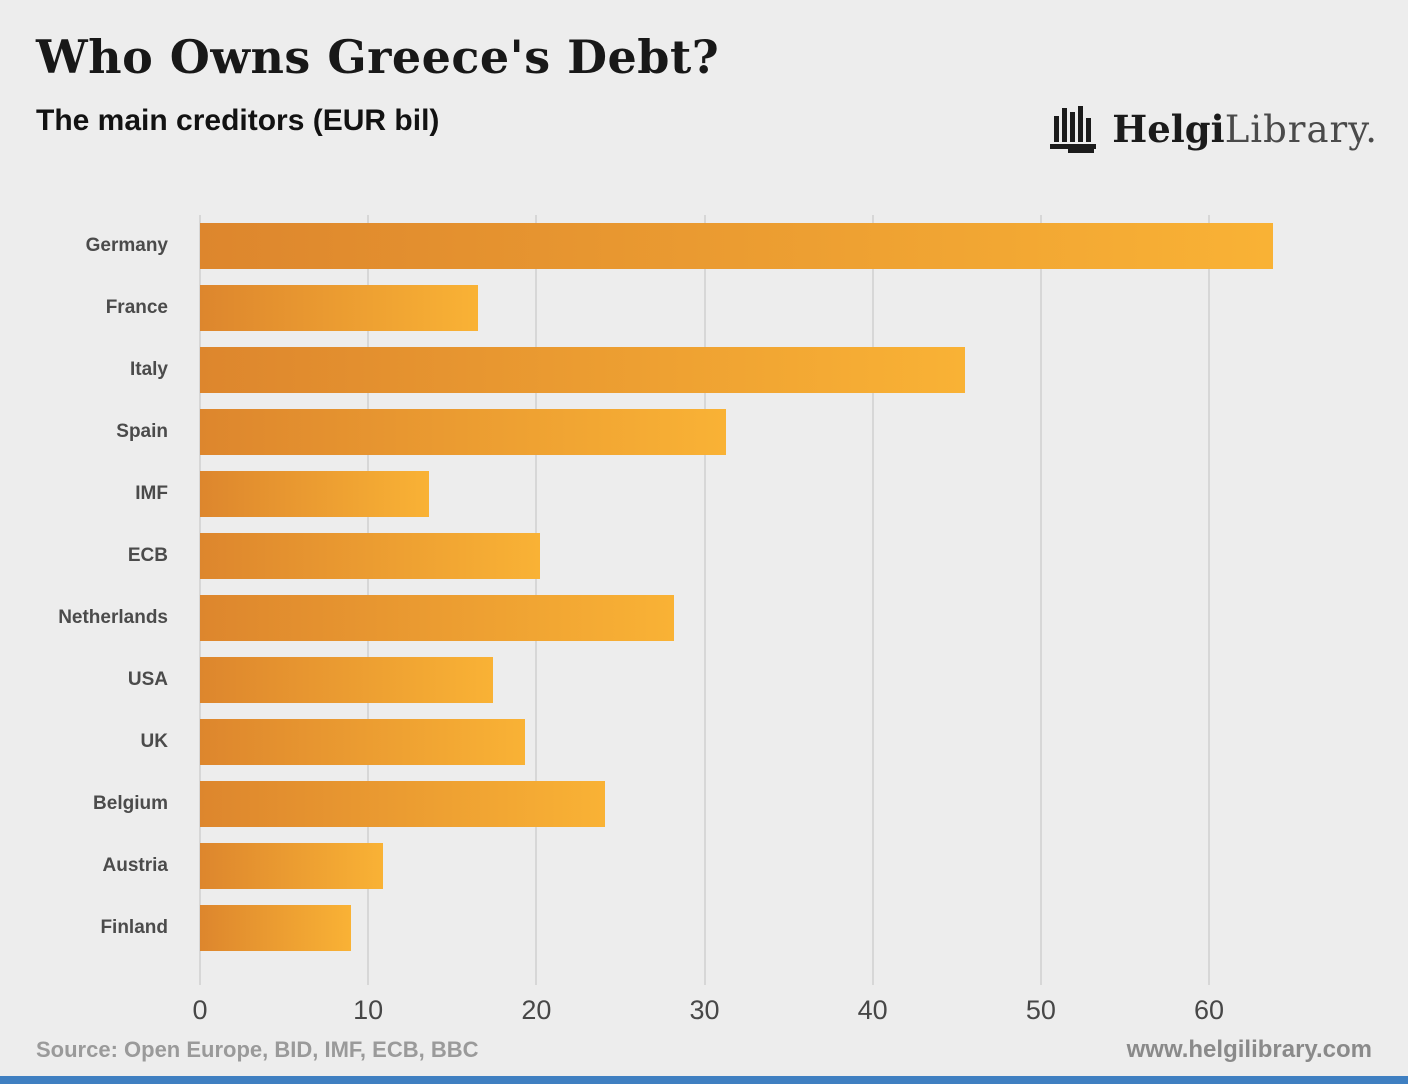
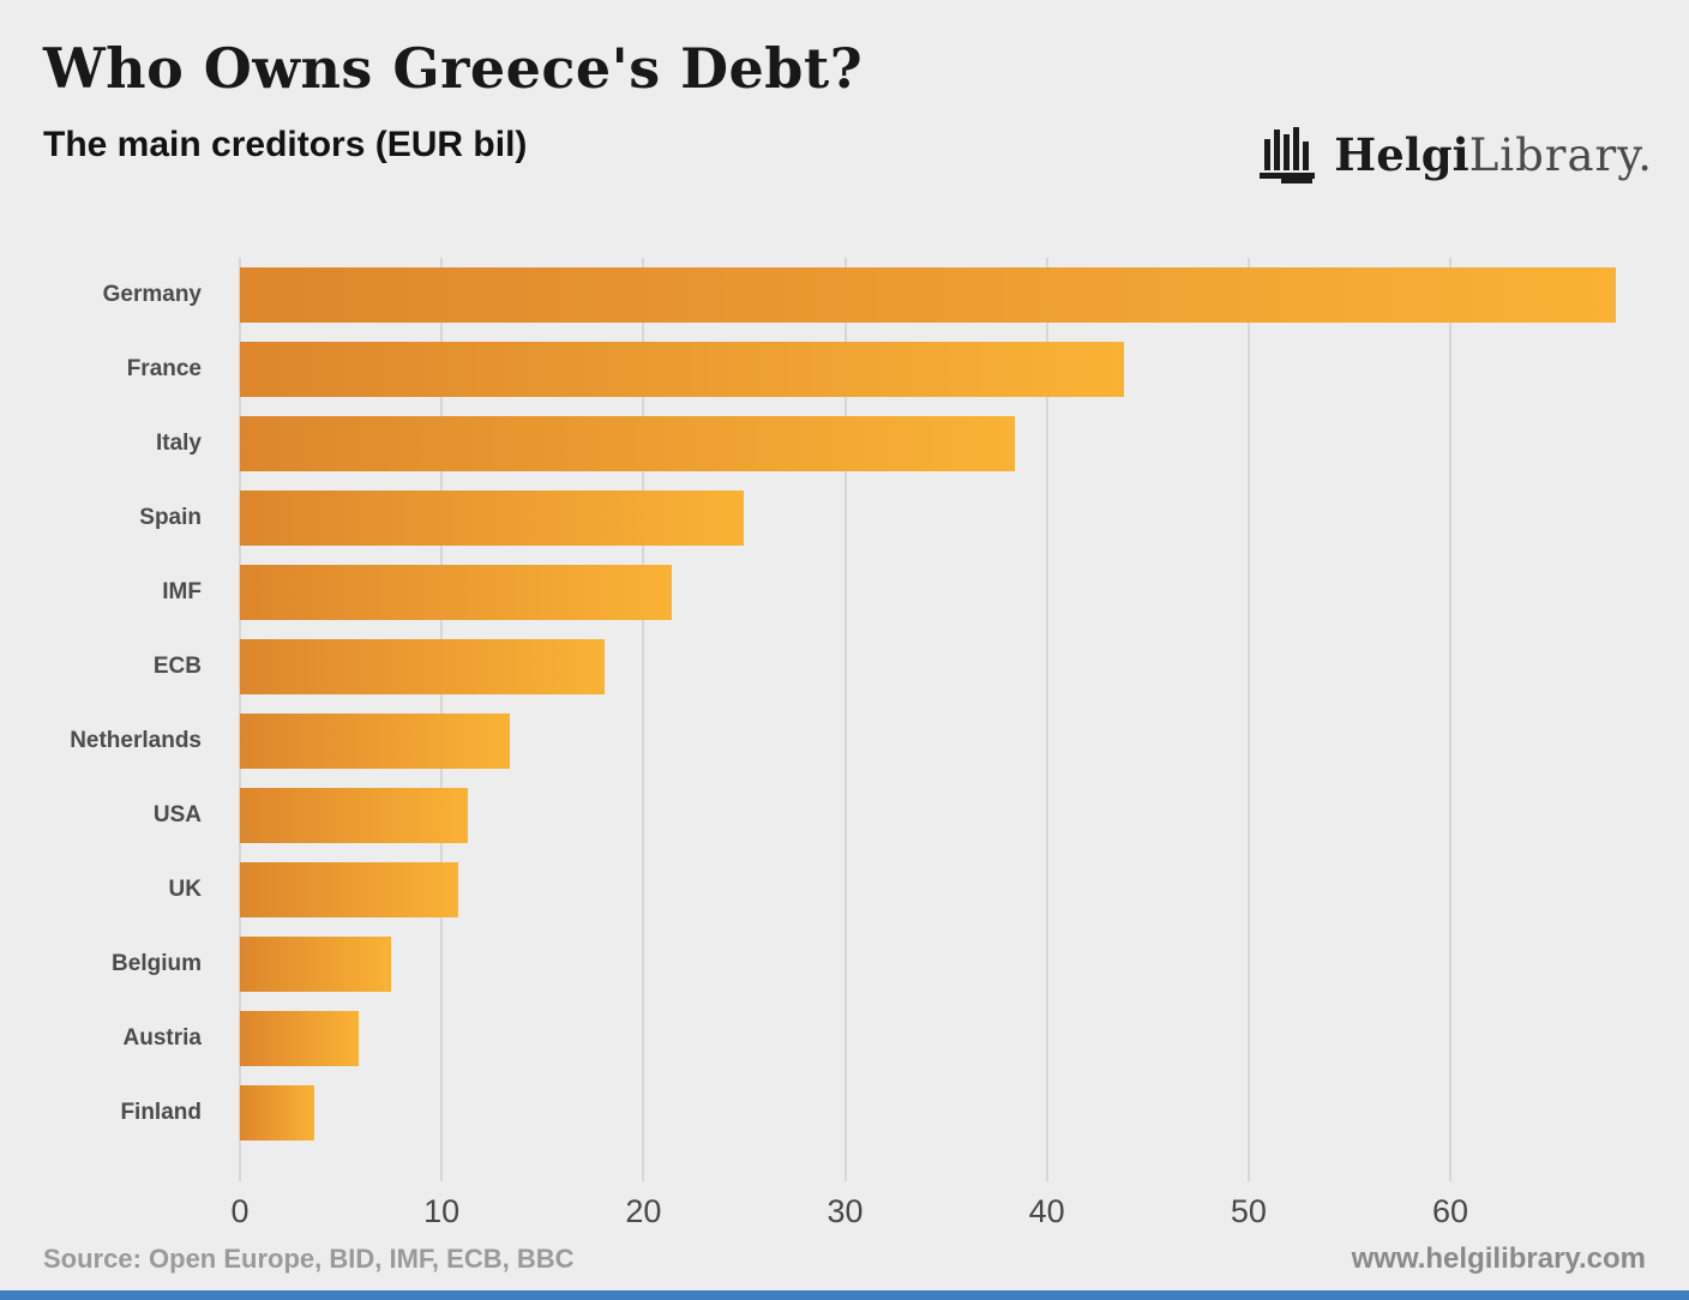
Germany: 63.8 -> 68.2
France: 16.5 -> 43.8
Italy: 45.5 -> 38.4
Spain: 31.3 -> 25.0
IMF: 13.6 -> 21.4
ECB: 20.2 -> 18.1
Netherlands: 28.2 -> 13.4
USA: 17.4 -> 11.3
UK: 19.3 -> 10.8
Belgium: 24.1 -> 7.5
Austria: 10.9 -> 5.9
Finland: 9.0 -> 3.7
